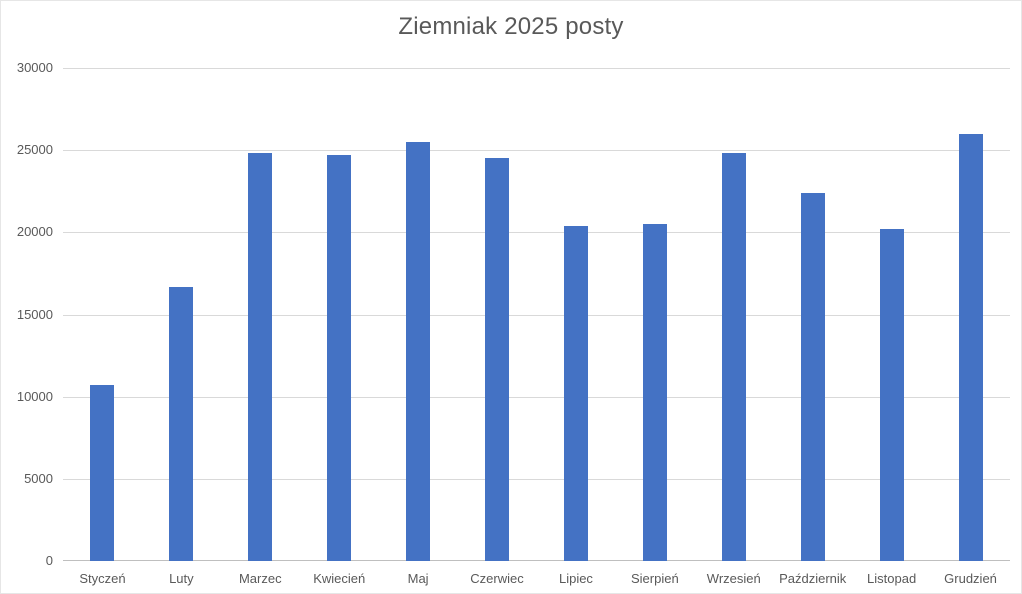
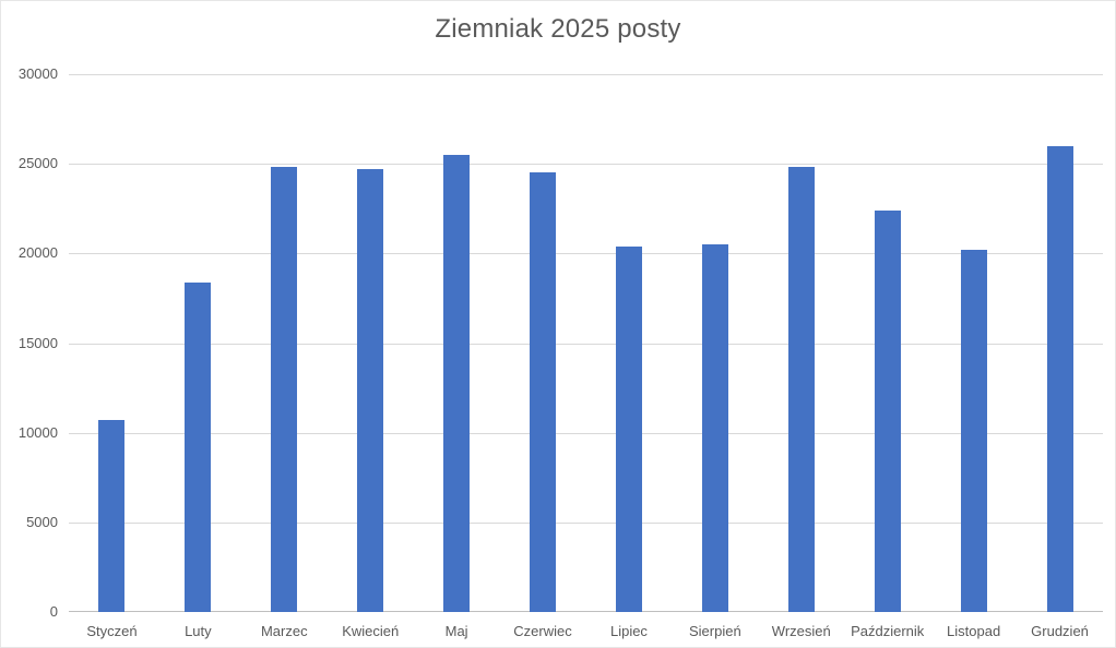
Luty: 16700 -> 18400
